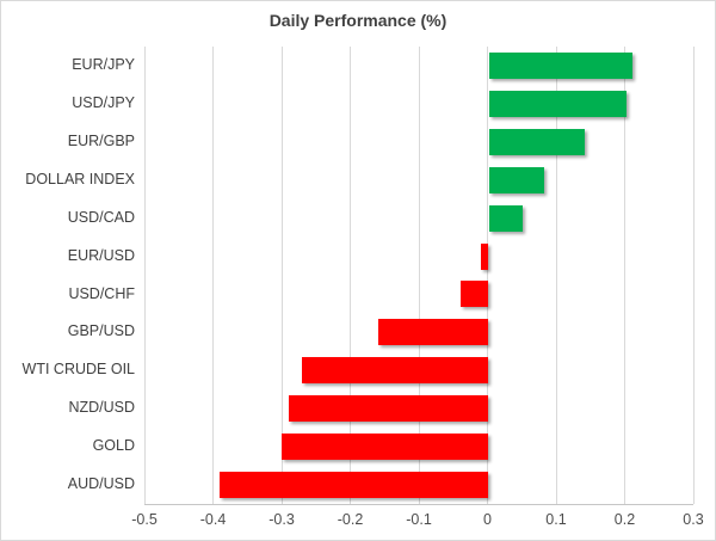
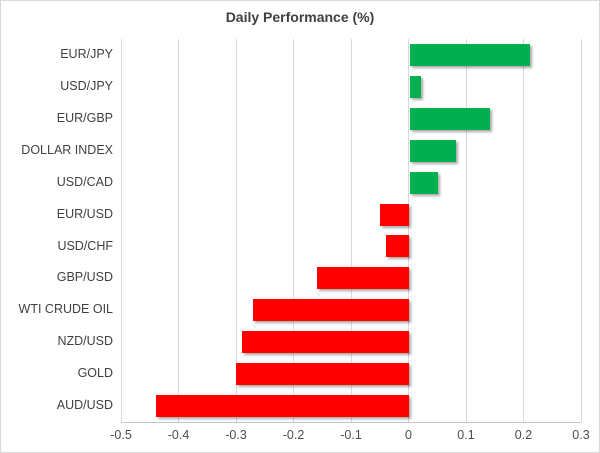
USD/JPY: 0.20 -> 0.02
EUR/USD: -0.01 -> -0.05
AUD/USD: -0.39 -> -0.44
